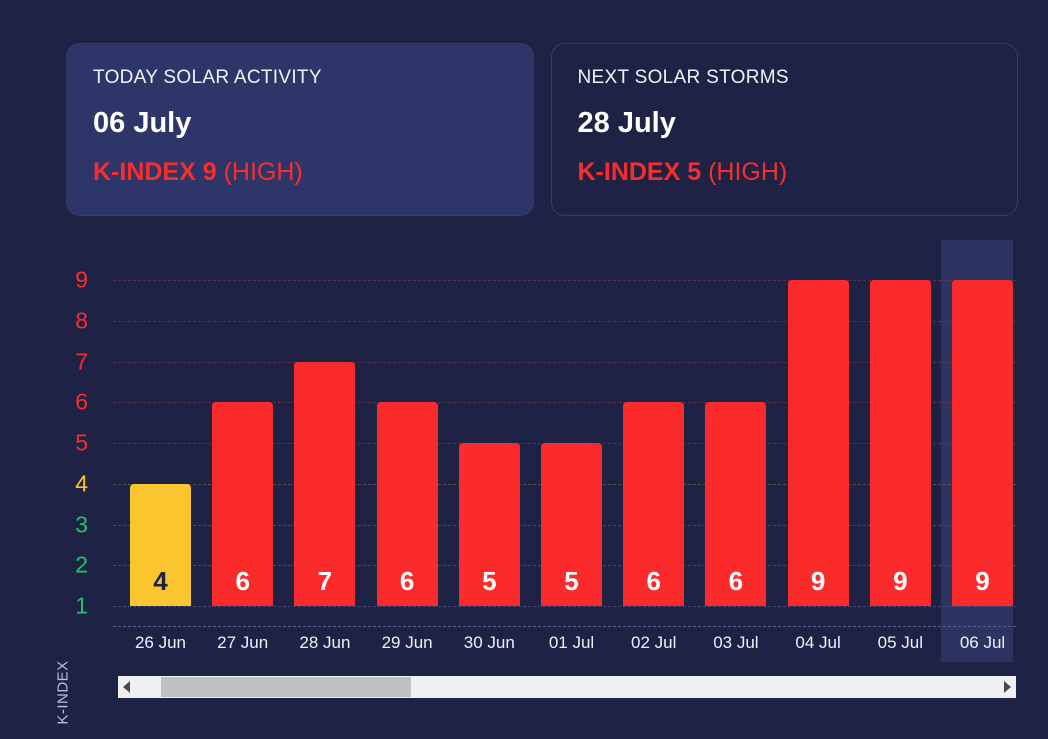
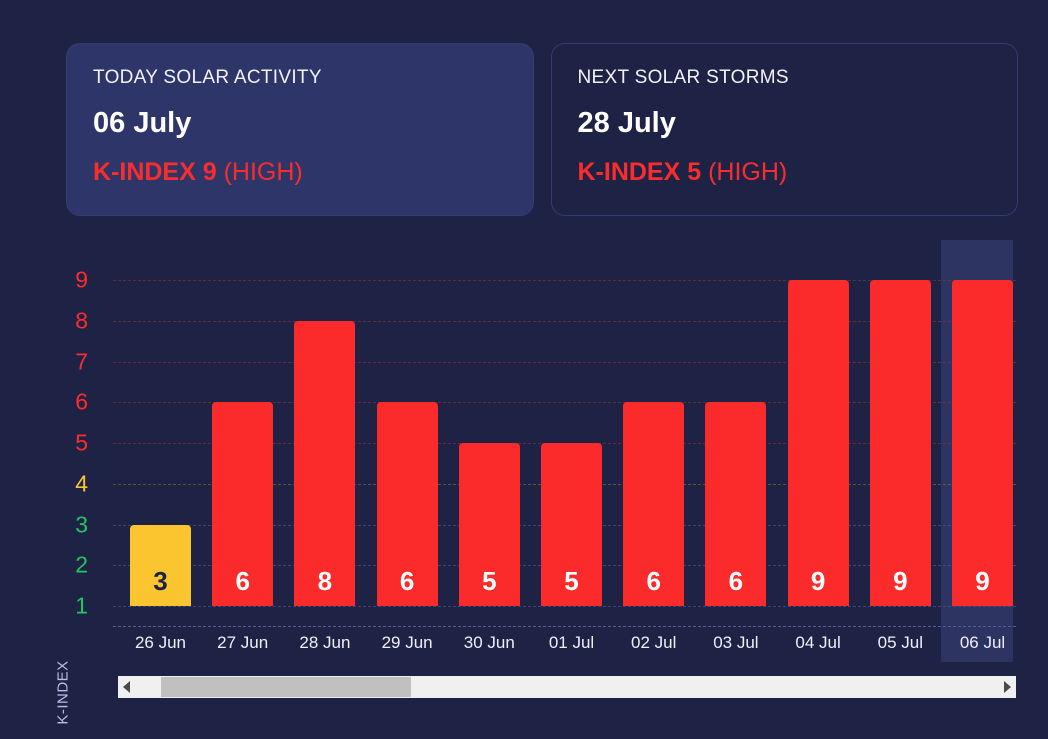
26 Jun: 4 -> 3
28 Jun: 7 -> 8
